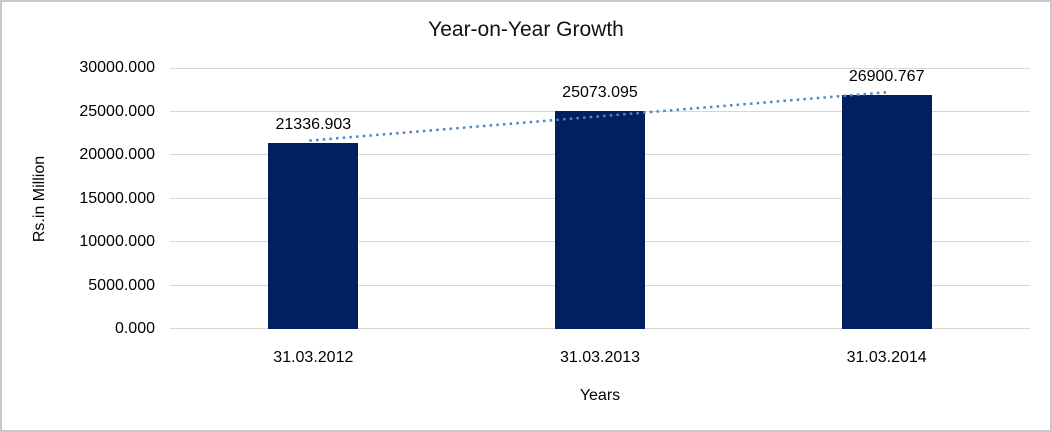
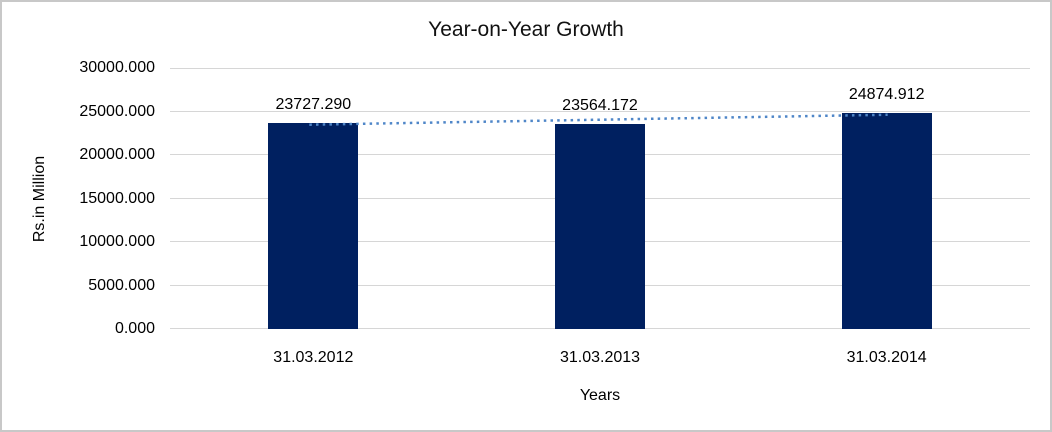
31.03.2012: 21336.903 -> 23727.290
31.03.2013: 25073.095 -> 23564.172
31.03.2014: 26900.767 -> 24874.912
